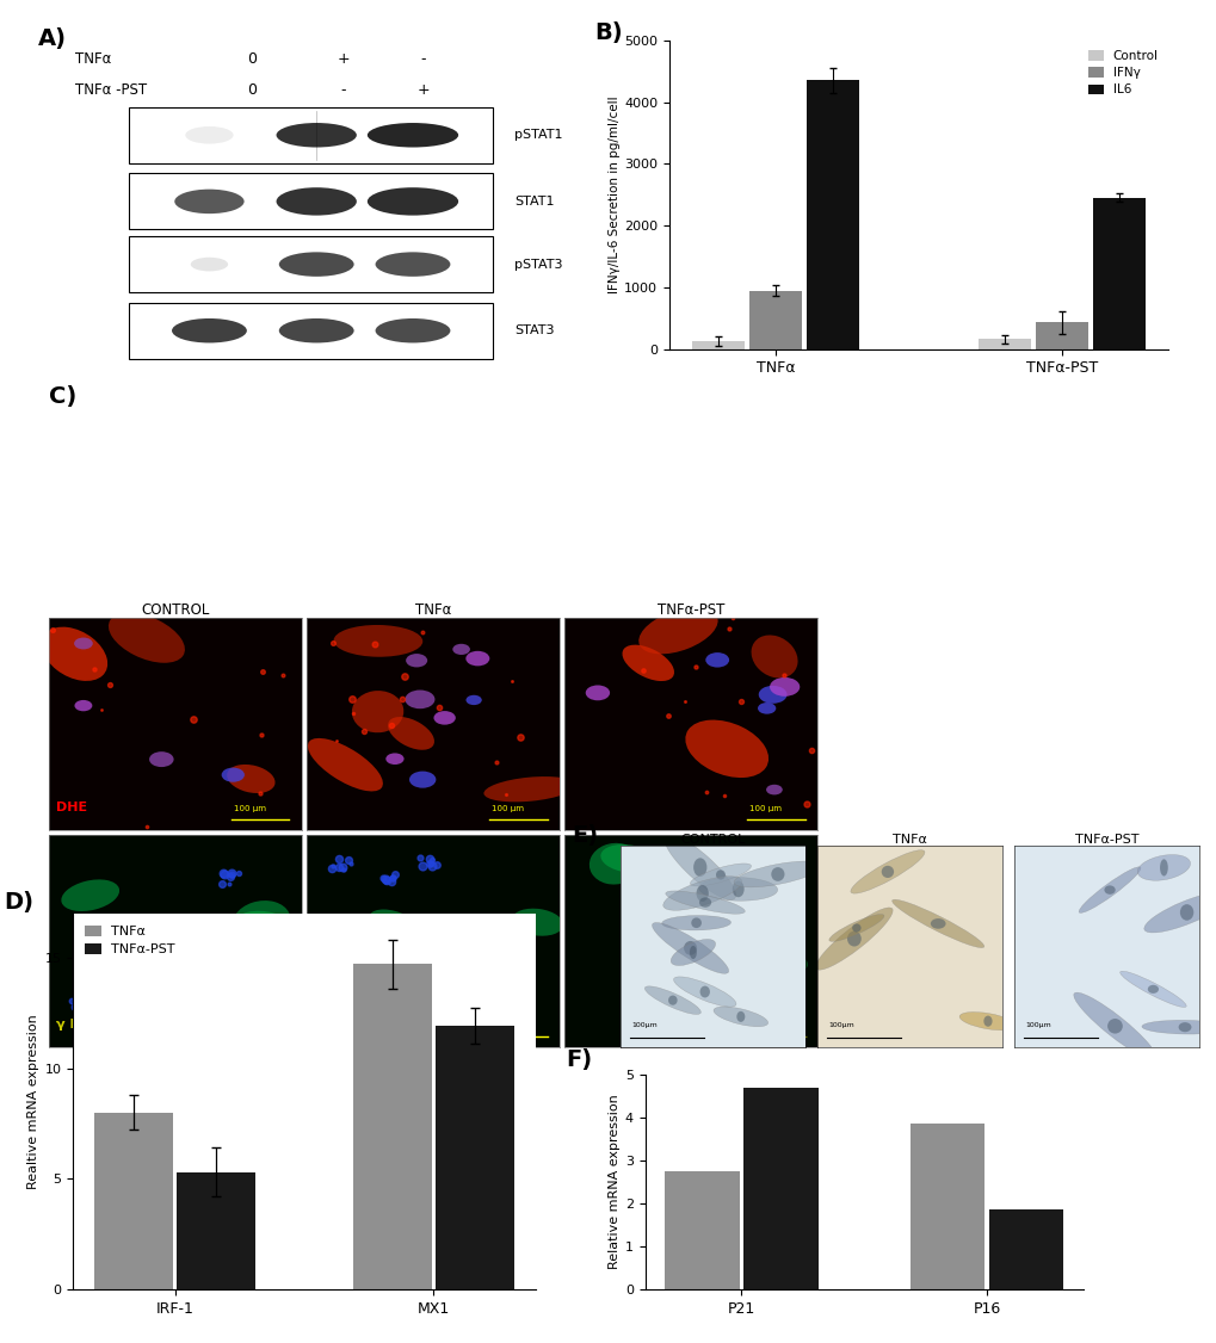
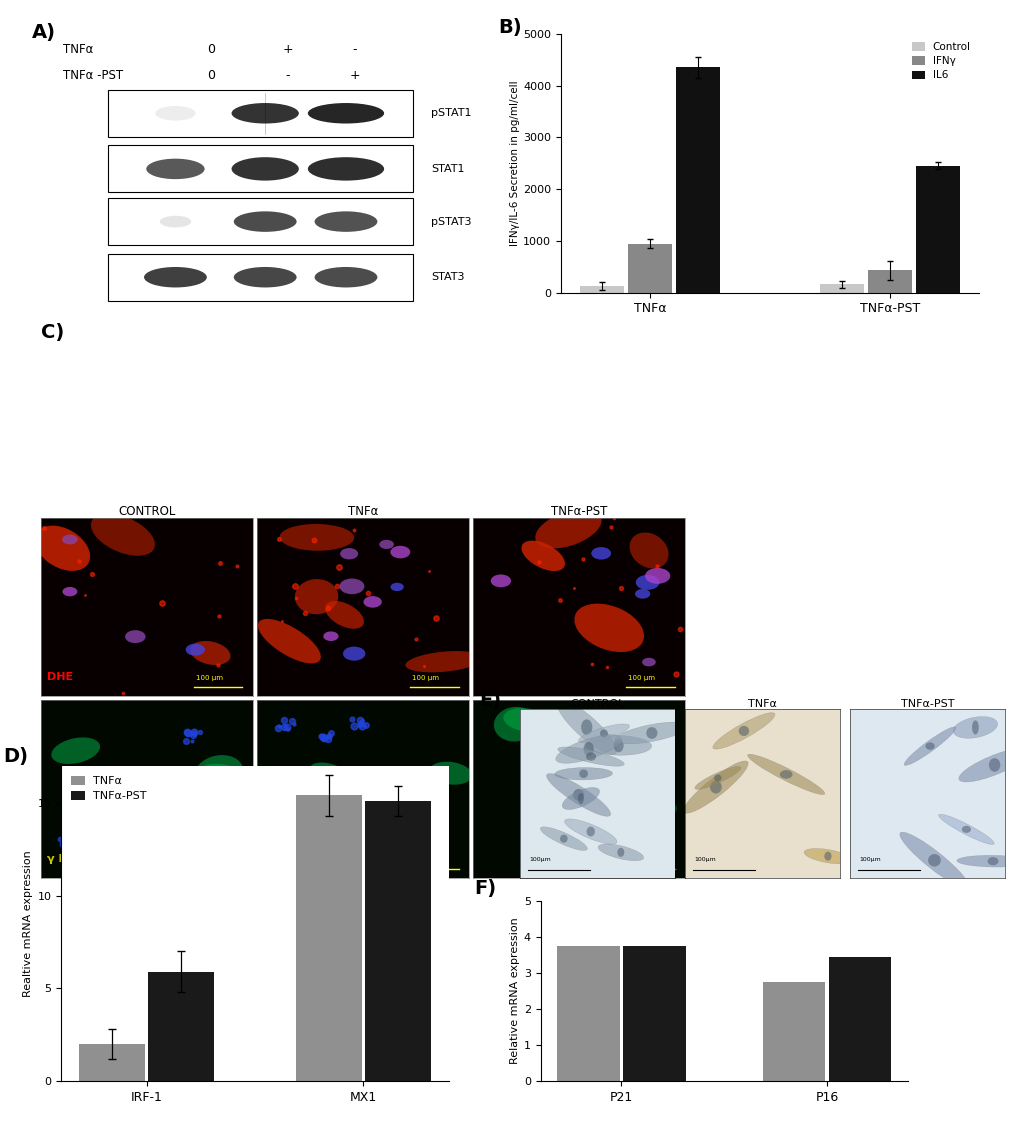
TNFα/IRF-1: 8.0 -> 2.0
TNFα-PST/IRF-1: 5.3 -> 5.9
TNFα/MX1: 14.7 -> 15.4
TNFα-PST/MX1: 11.9 -> 15.1
TNFα/P21: 2.75 -> 3.75
TNFα-PST/P21: 4.70 -> 3.75
TNFα/P16: 3.85 -> 2.75
TNFα-PST/P16: 1.85 -> 3.45
